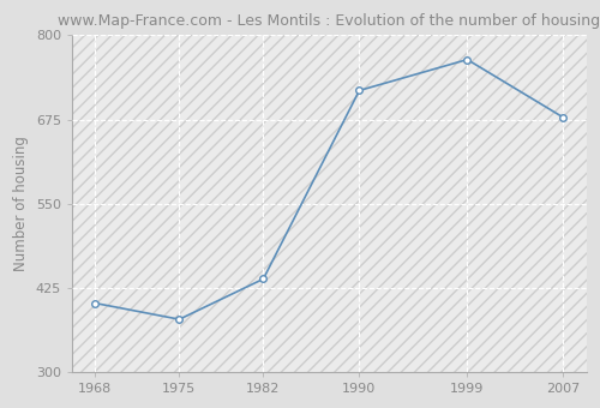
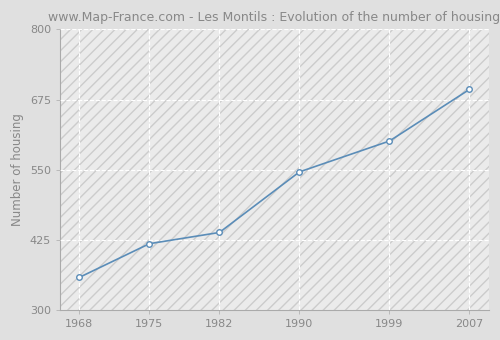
1968: 402 -> 358
1975: 378 -> 418
1990: 718 -> 546
1999: 764 -> 601
2007: 678 -> 693
